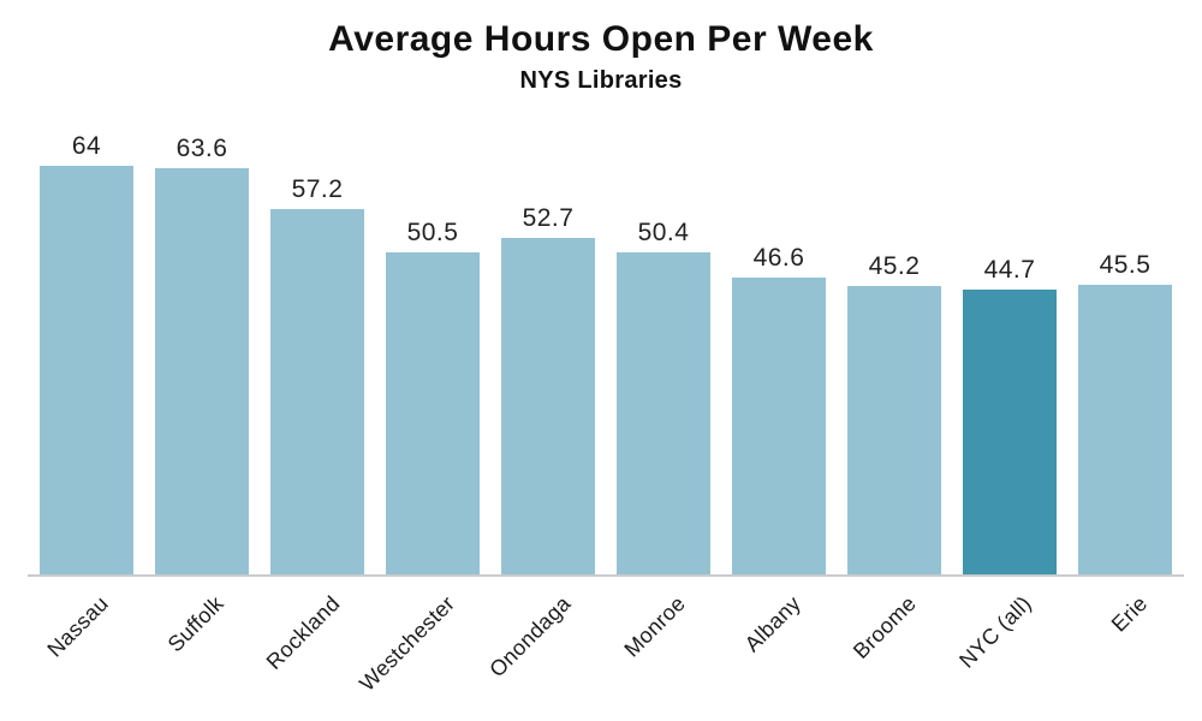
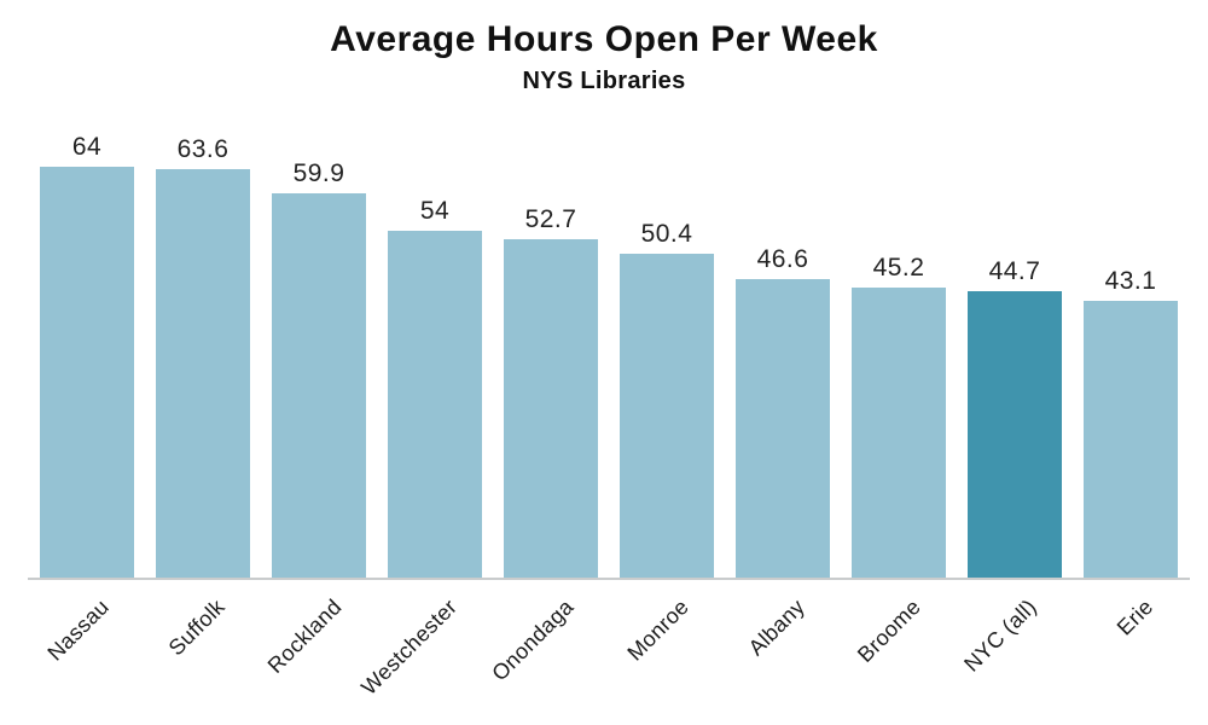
Rockland: 57.2 -> 59.9
Westchester: 50.5 -> 54
Erie: 45.5 -> 43.1
